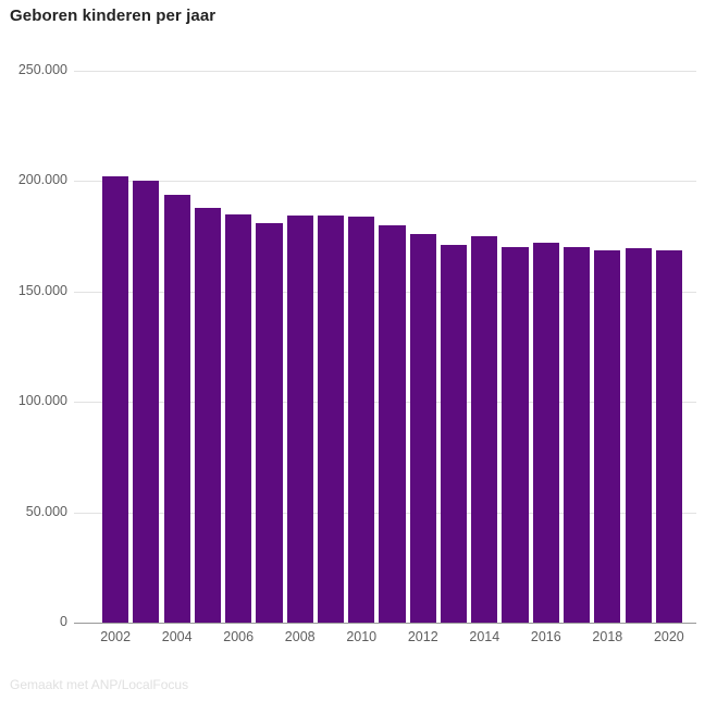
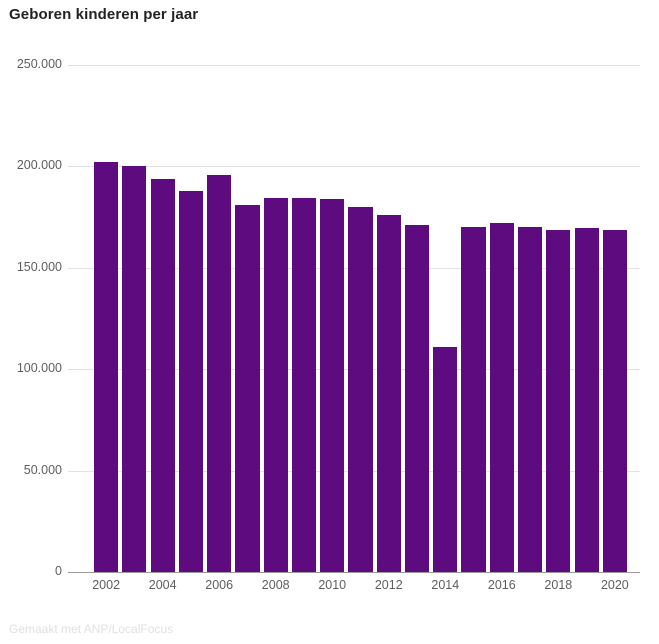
2006: 185000 -> 196000
2014: 175000 -> 111000
